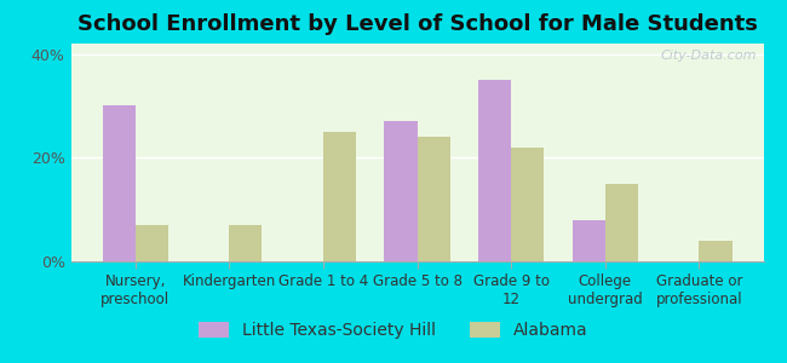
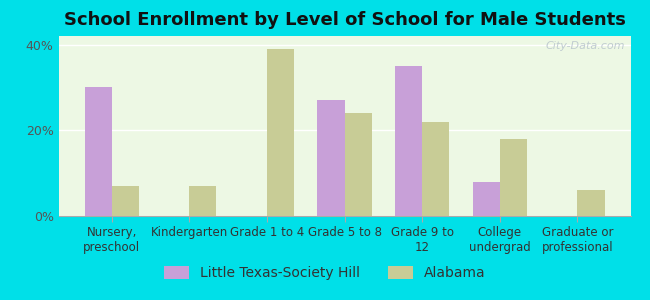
Alabama/Grade 1 to 4: 25% -> 39%
Alabama/College undergrad: 15% -> 18%
Alabama/Graduate or professional: 4% -> 6%
